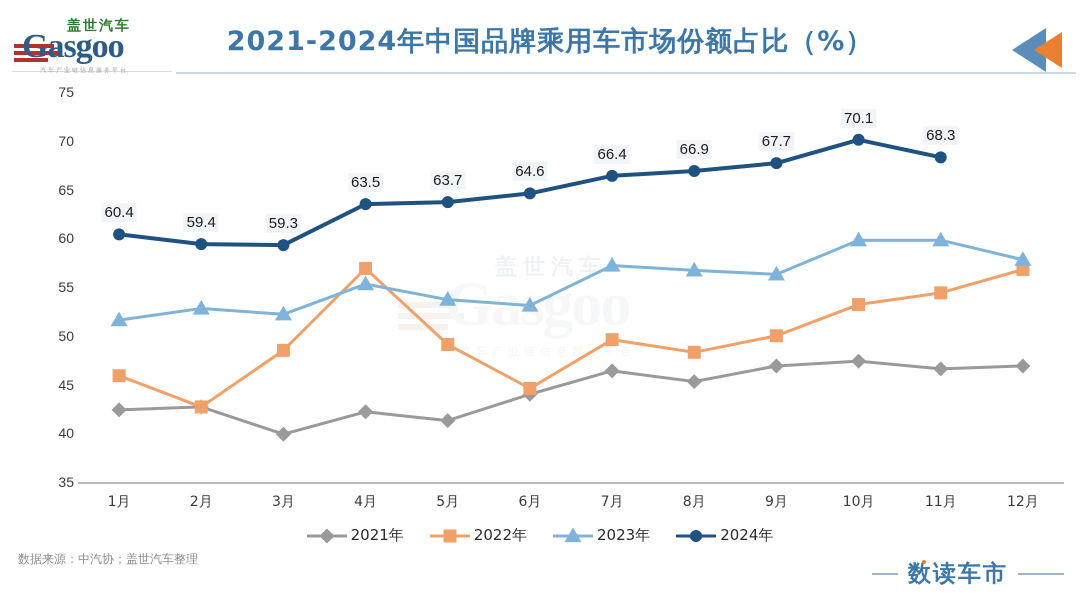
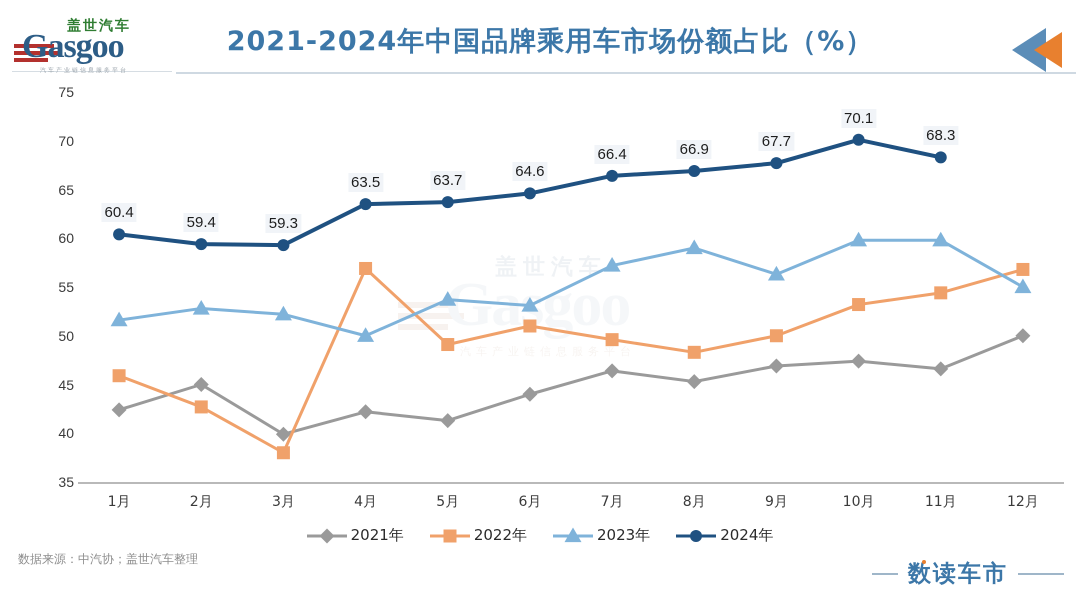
2021年/2月: 43 -> 45
2022年/3月: 48 -> 38
2023年/4月: 55 -> 50
2022年/6月: 45 -> 51
2023年/8月: 57 -> 59
2021年/12月: 47 -> 50
2023年/12月: 58 -> 55
